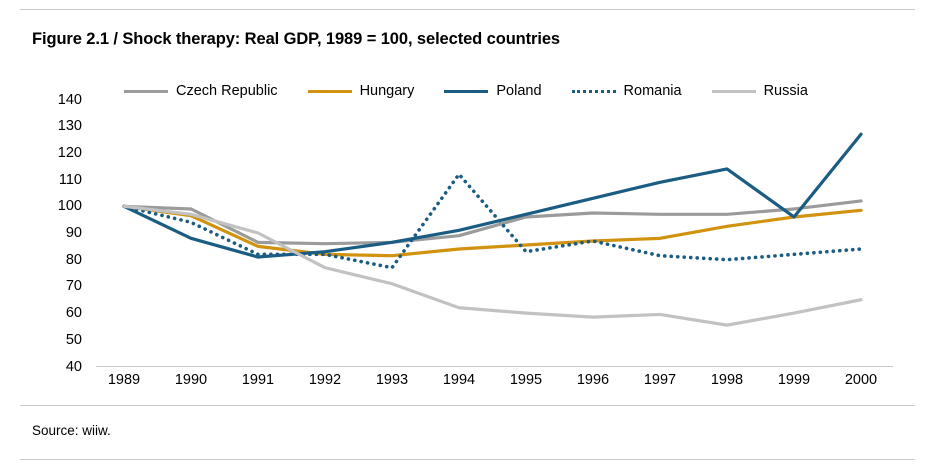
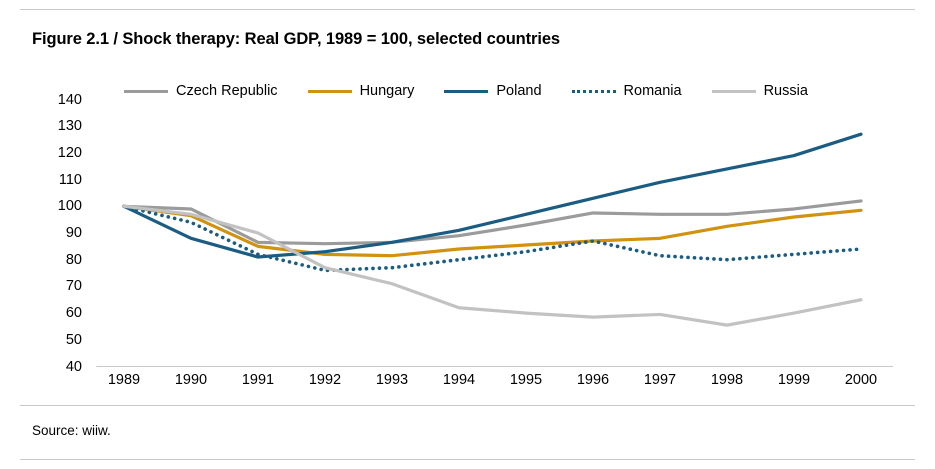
Romania/1992: 82 -> 76
Romania/1994: 112 -> 80
Czech Republic/1995: 96 -> 93
Poland/1999: 96 -> 119
